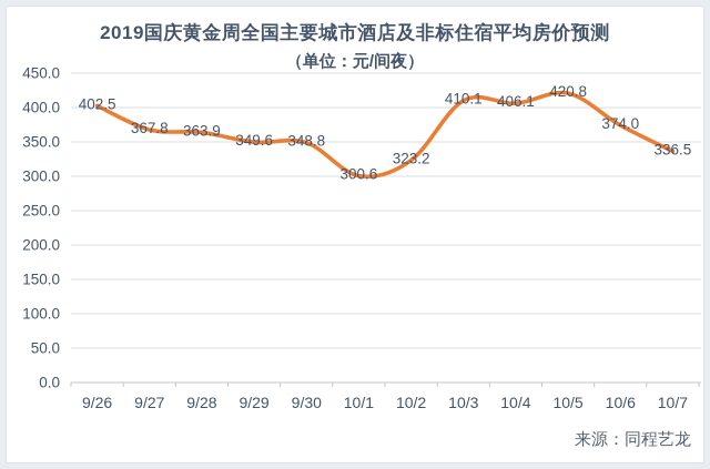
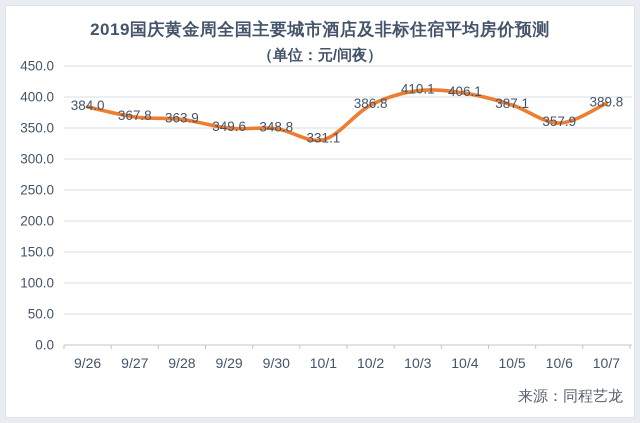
9/26: 402.5 -> 384.0
10/1: 300.6 -> 331.1
10/2: 323.2 -> 386.8
10/5: 420.8 -> 387.1
10/6: 374.0 -> 357.9
10/7: 336.5 -> 389.8
